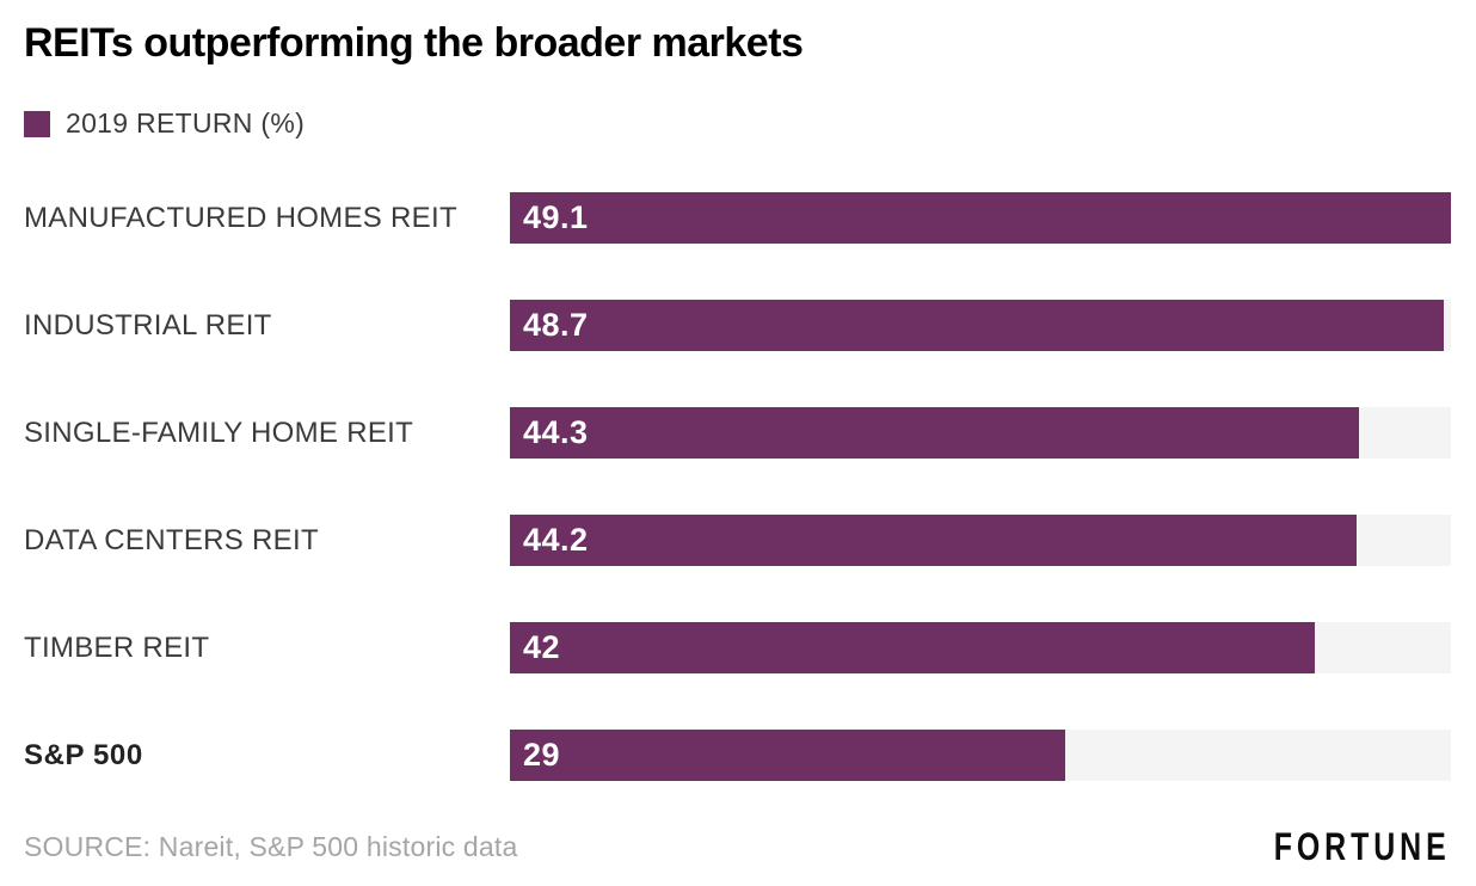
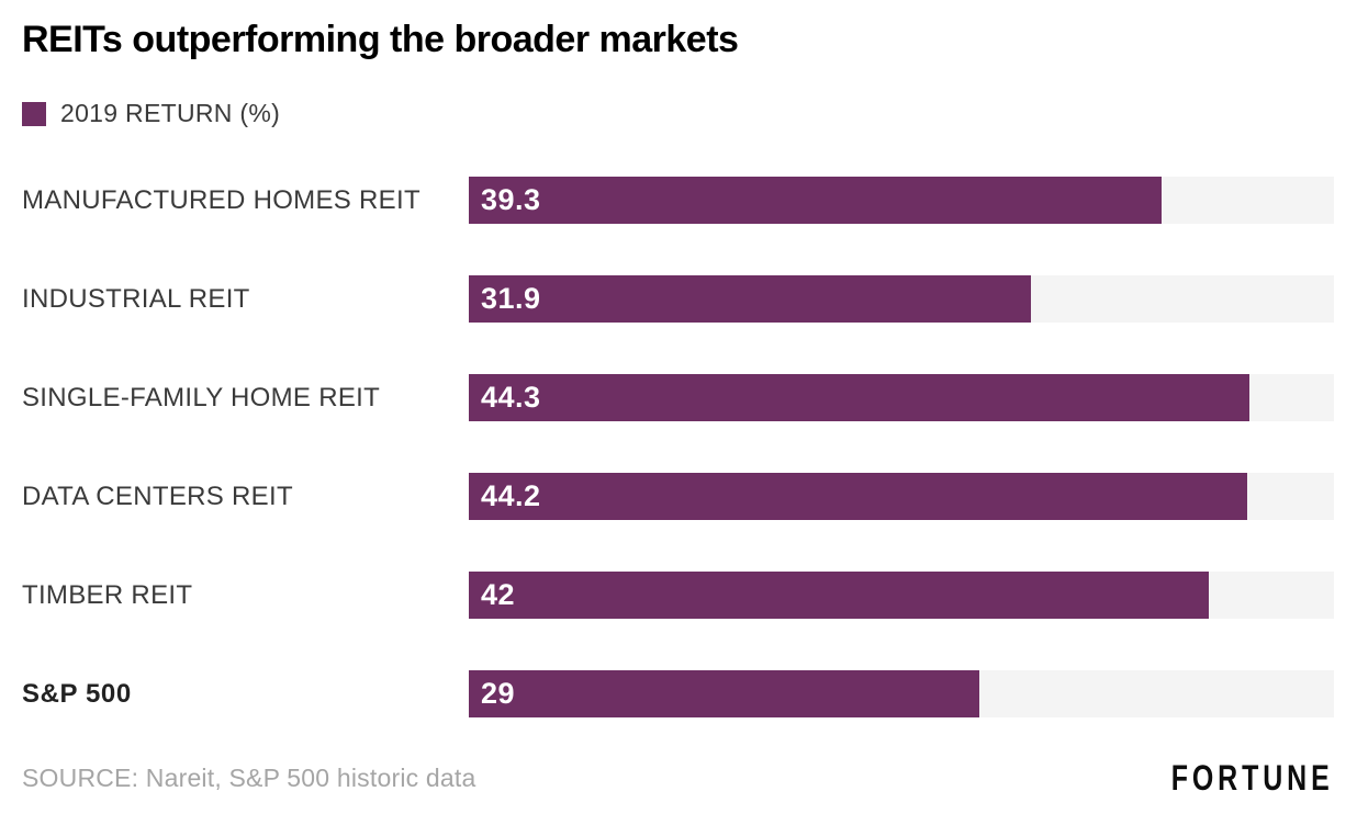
MANUFACTURED HOMES REIT: 49.1 -> 39.3
INDUSTRIAL REIT: 48.7 -> 31.9
